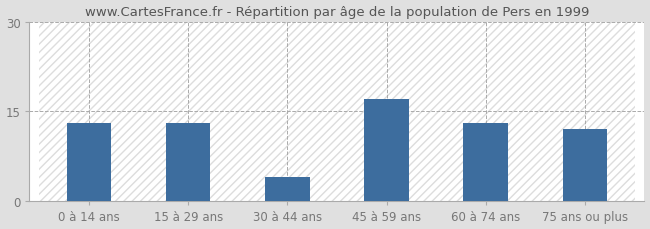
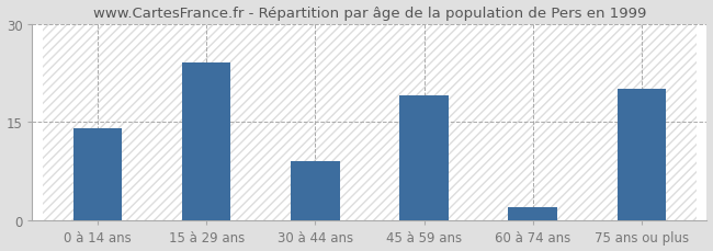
0 à 14 ans: 13 -> 14
15 à 29 ans: 13 -> 24
30 à 44 ans: 4 -> 9
45 à 59 ans: 17 -> 19
60 à 74 ans: 13 -> 2
75 ans ou plus: 12 -> 20
